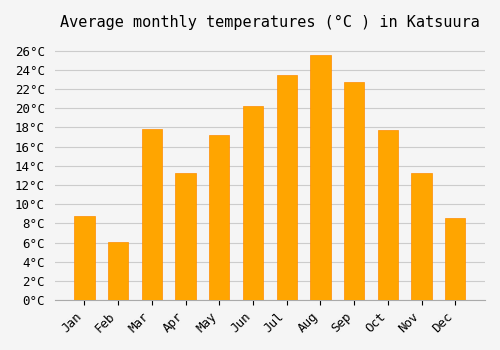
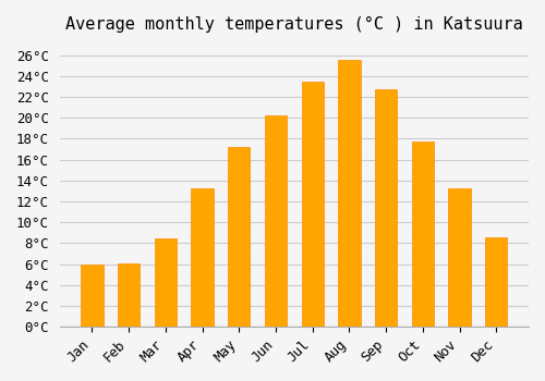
Jan: 8.8°C -> 6.0°C
Mar: 17.8°C -> 8.5°C
